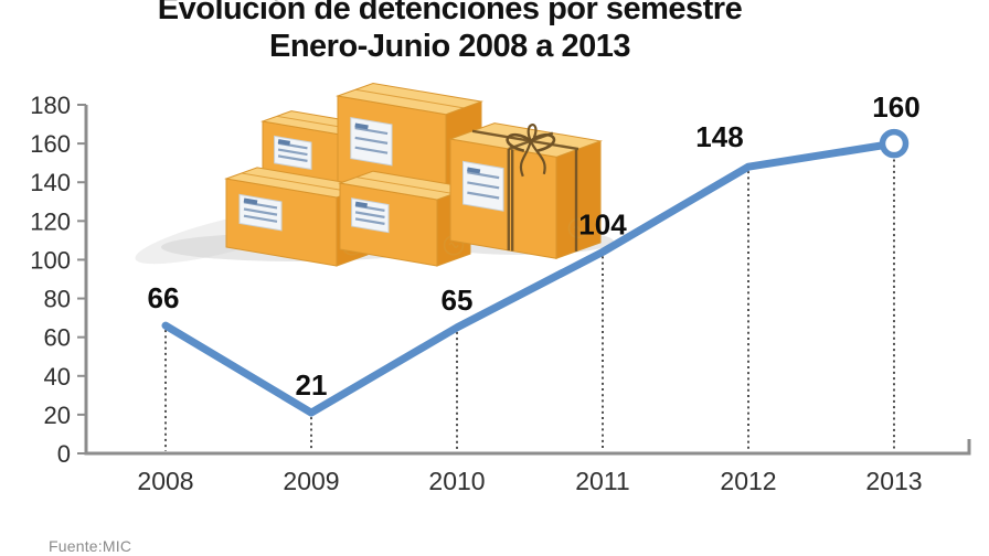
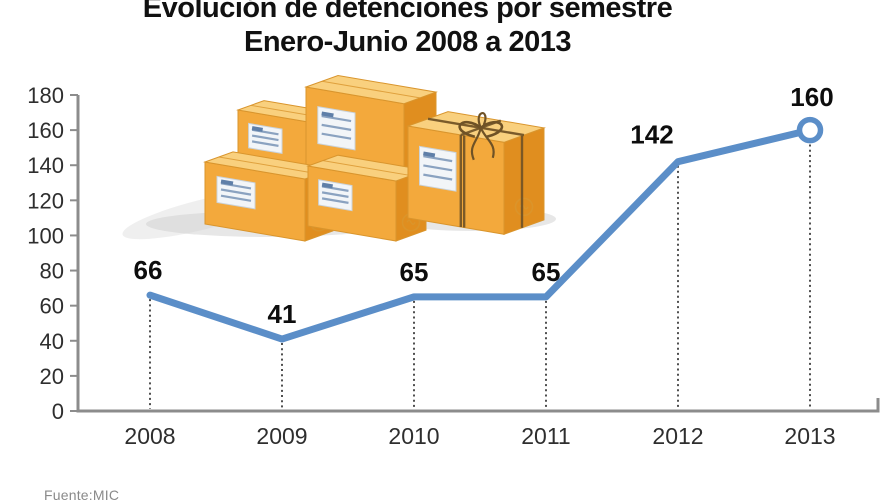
2009: 21 -> 41
2011: 104 -> 65
2012: 148 -> 142
